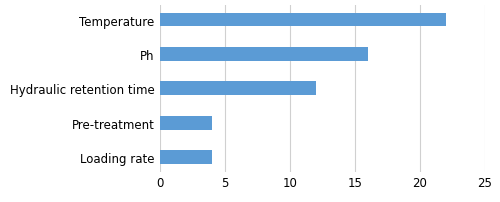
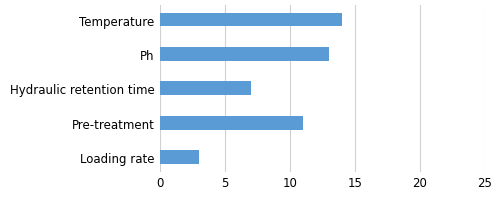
Temperature: 22 -> 14
Ph: 16 -> 13
Hydraulic retention time: 12 -> 7
Pre-treatment: 4 -> 11
Loading rate: 4 -> 3
